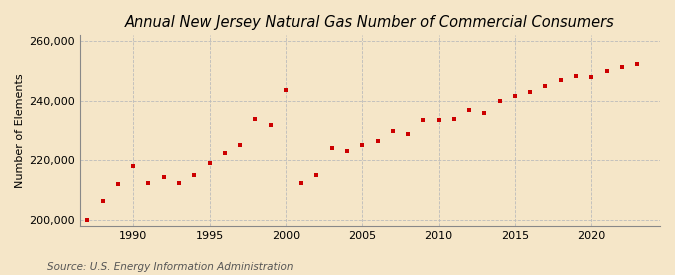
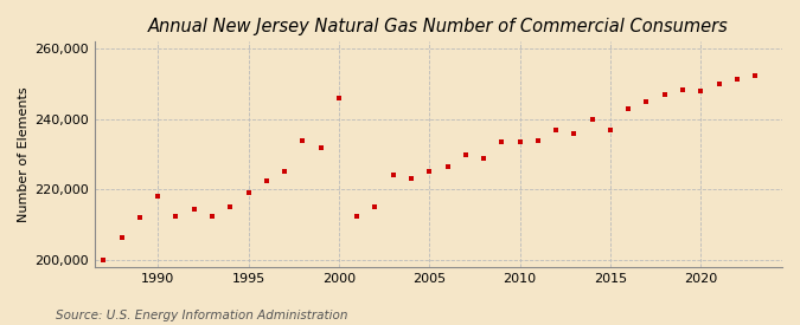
2000: 243,500 -> 246,000
2015: 241,500 -> 237,000
